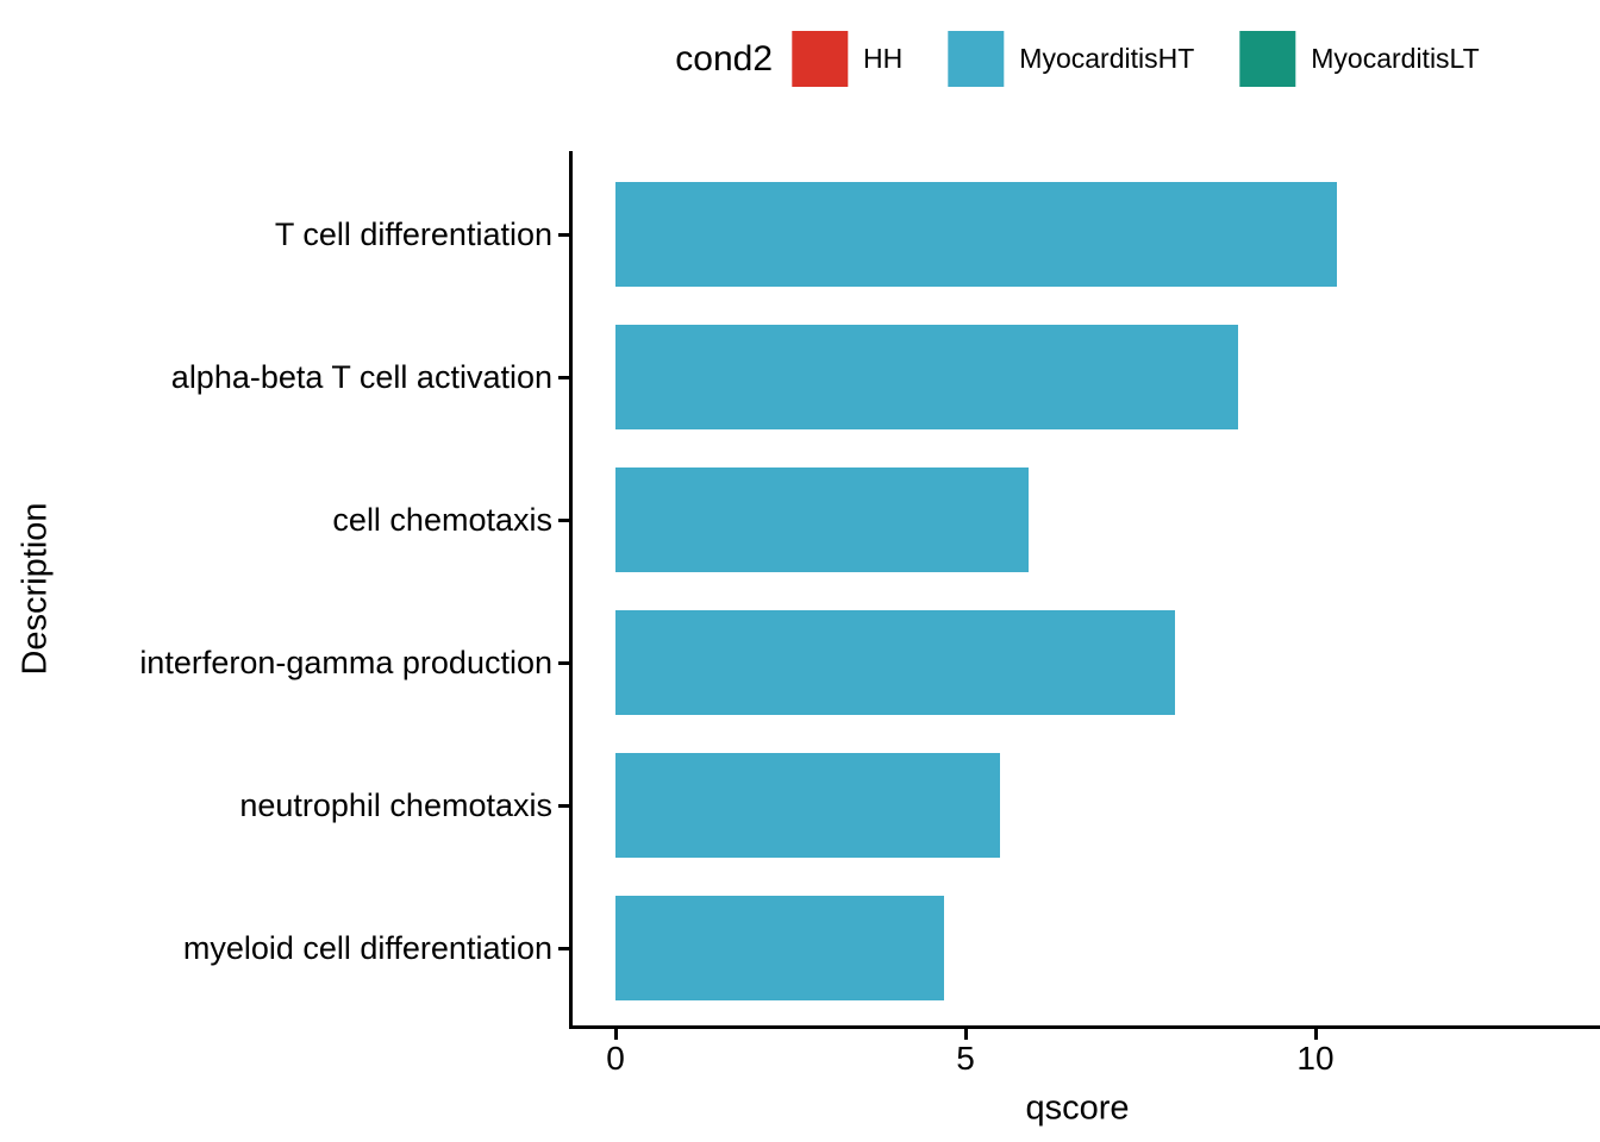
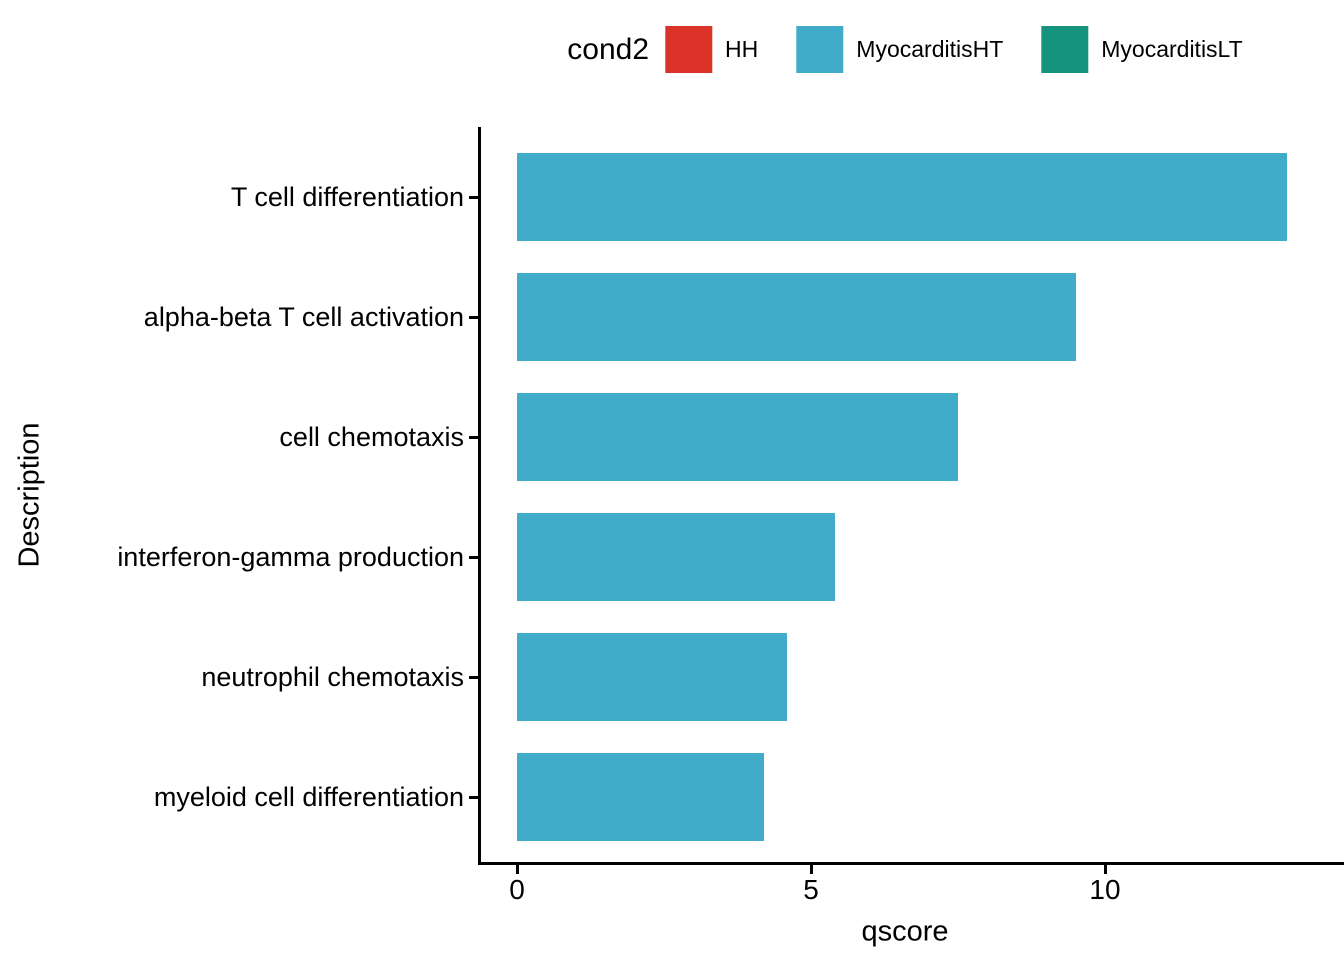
T cell differentiation: 10.3 -> 13.1
alpha-beta T cell activation: 8.9 -> 9.5
cell chemotaxis: 5.9 -> 7.5
interferon-gamma production: 8.0 -> 5.4
neutrophil chemotaxis: 5.5 -> 4.6
myeloid cell differentiation: 4.7 -> 4.2
